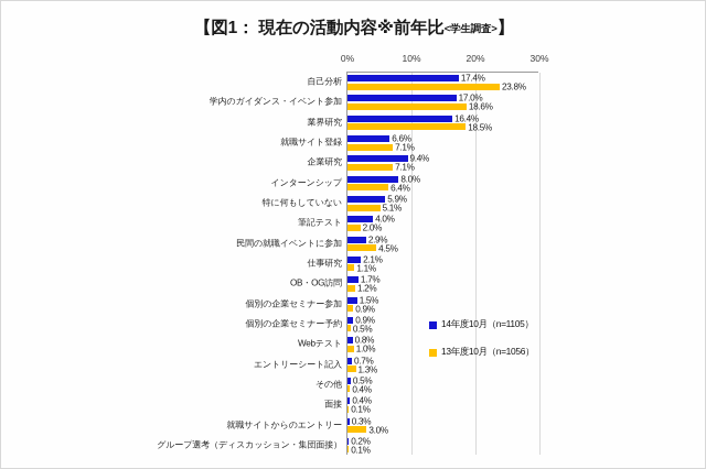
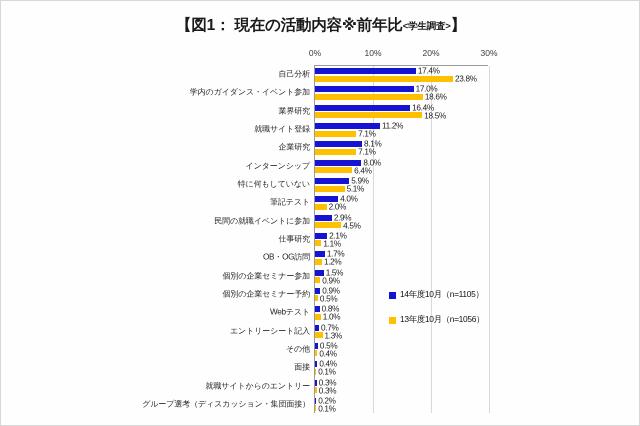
14年度10月（n=1105）/就職サイト登録: 6.6% -> 11.2%
14年度10月（n=1105）/企業研究: 9.4% -> 8.1%
13年度10月（n=1056）/就職サイトからのエントリー: 3.0% -> 0.3%
